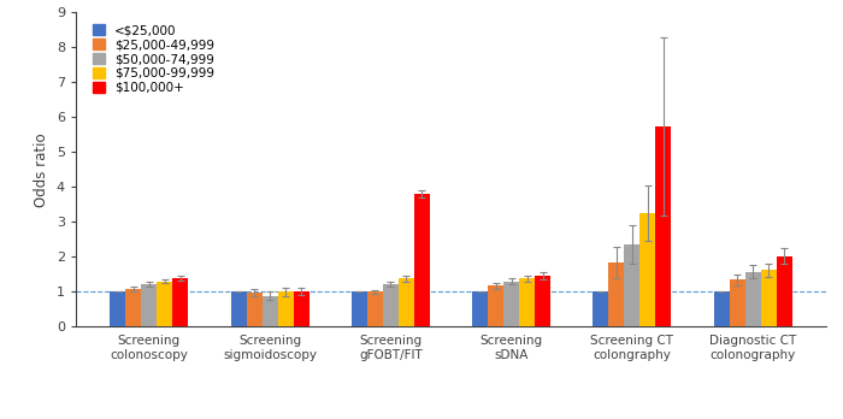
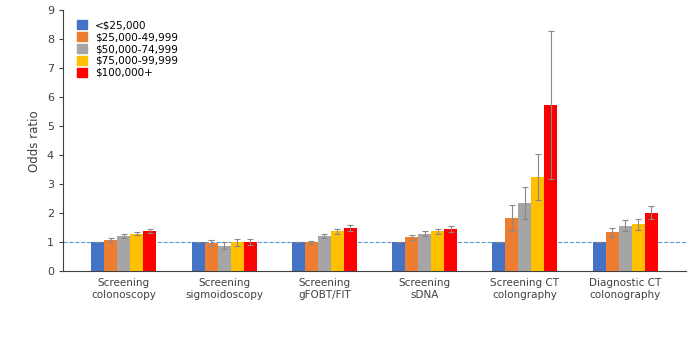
$100,000+/Screening gFOBT/FIT: 3.80 -> 1.50
